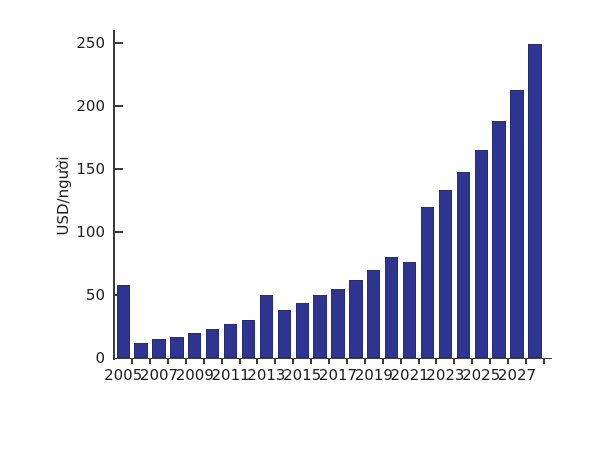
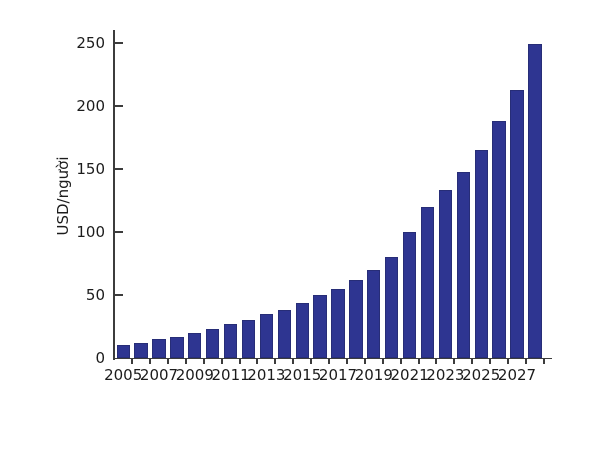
2005: 58 -> 10
2013: 50 -> 35
2021: 76 -> 100
